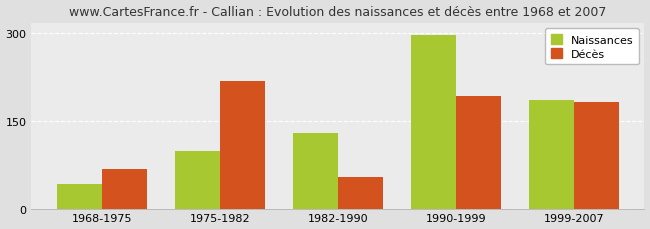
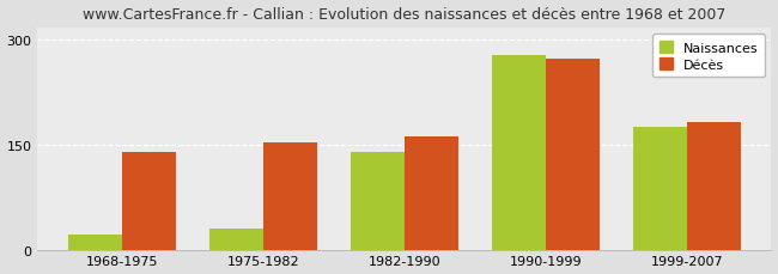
Naissances/1968-1975: 42 -> 22
Décès/1968-1975: 68 -> 140
Naissances/1975-1982: 98 -> 30
Décès/1975-1982: 218 -> 153
Naissances/1982-1990: 130 -> 140
Décès/1982-1990: 54 -> 162
Naissances/1990-1999: 298 -> 278
Décès/1990-1999: 192 -> 273
Naissances/1999-2007: 186 -> 175
